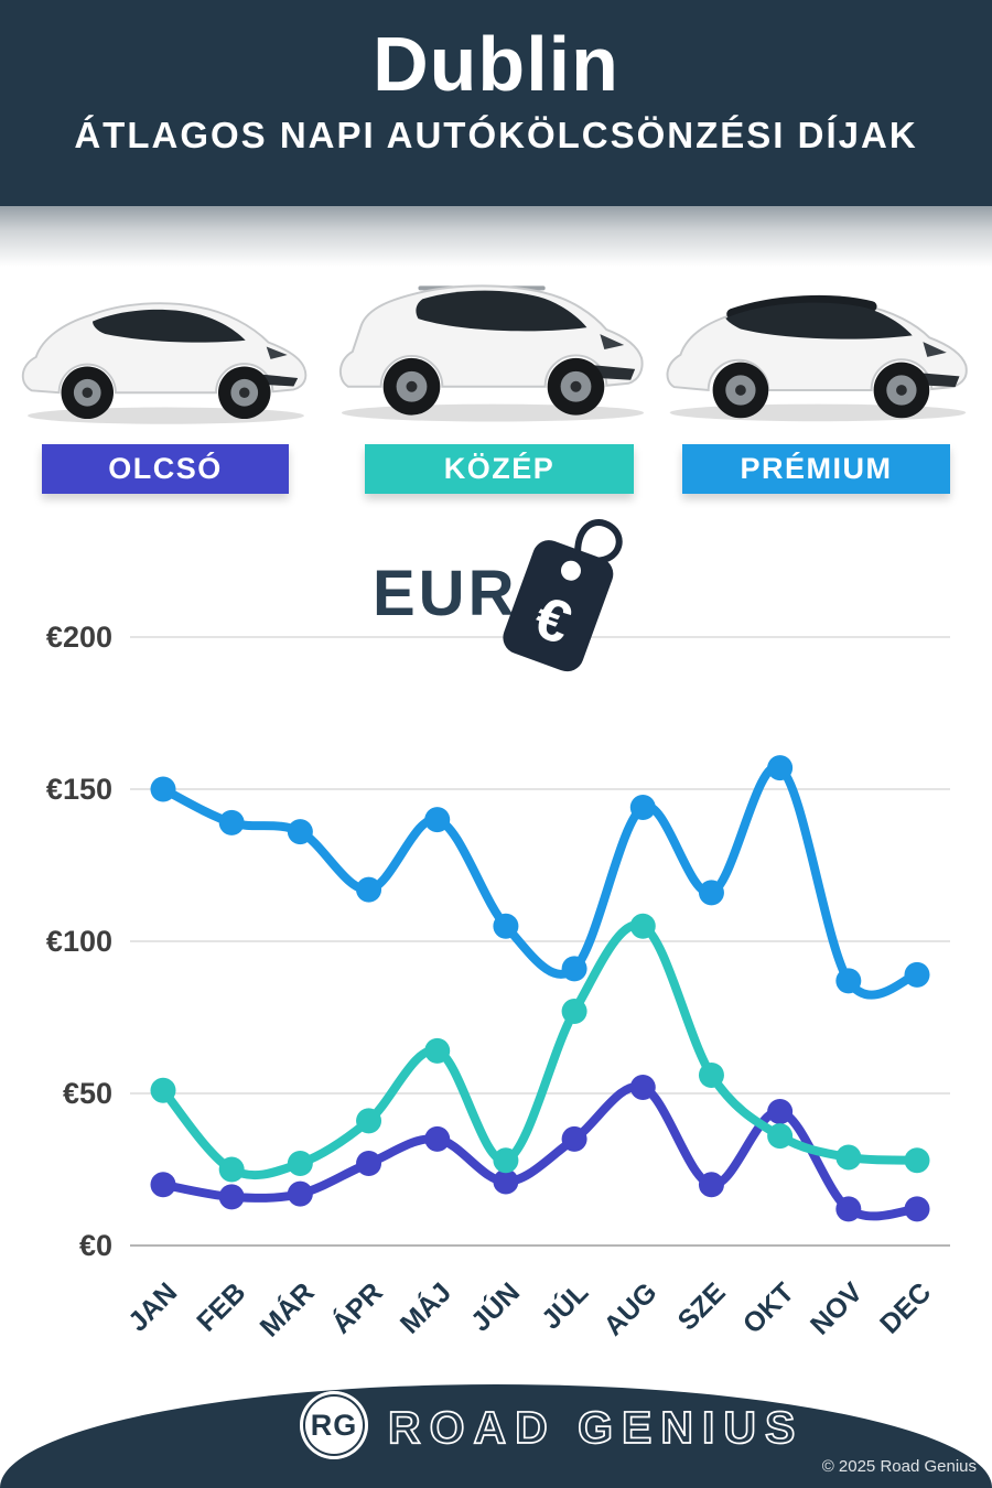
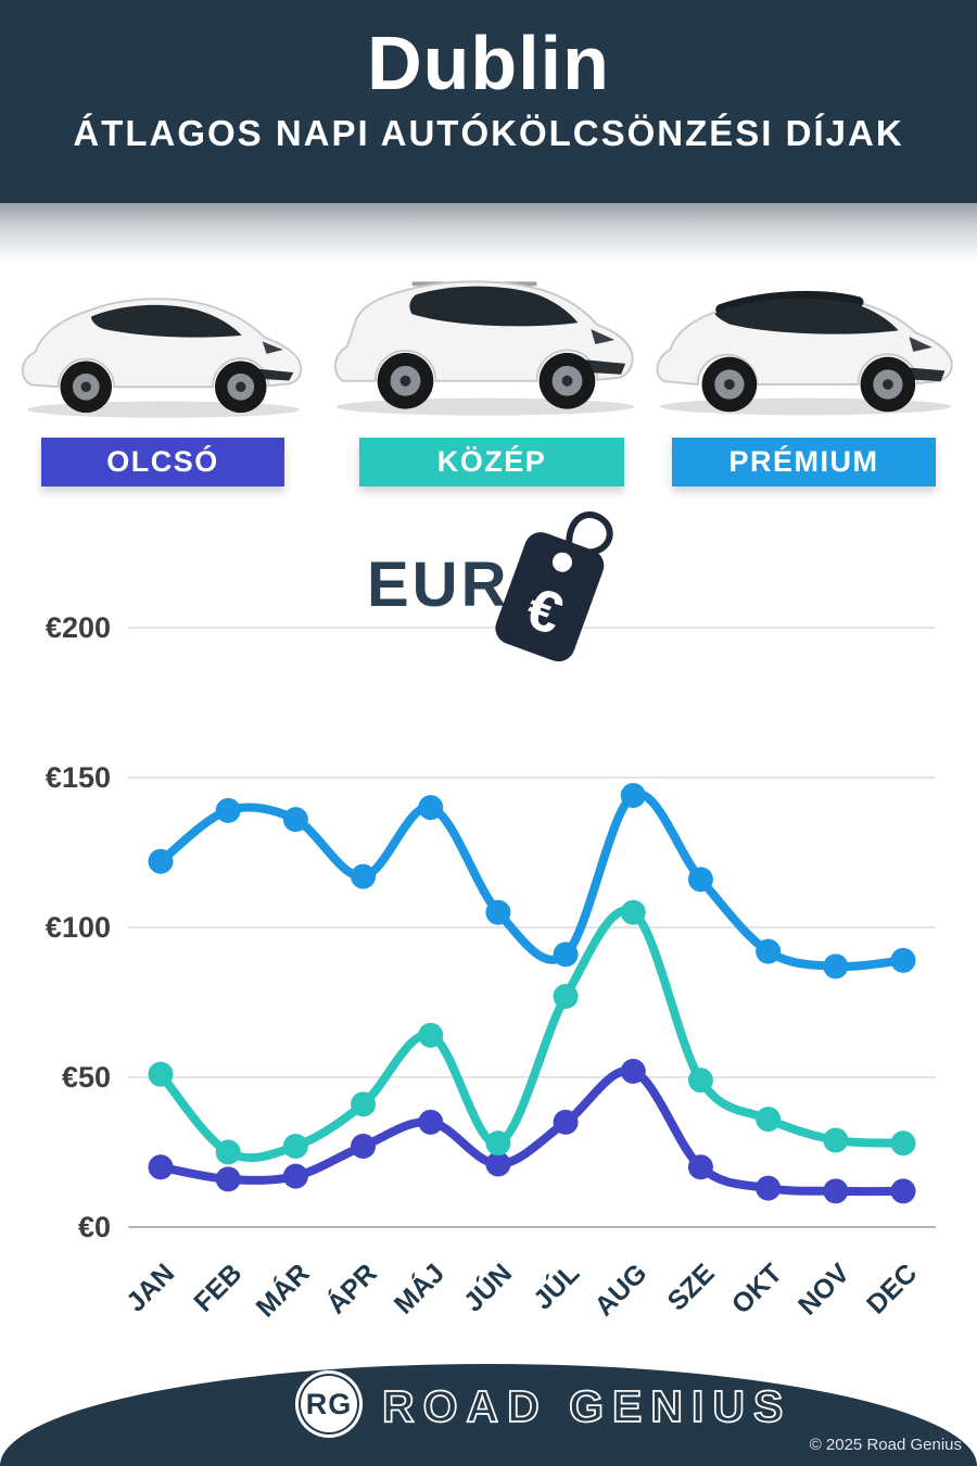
PRÉMIUM/JAN: €150 -> €122
KÖZÉP/SZE: €56 -> €49
PRÉMIUM/OKT: €157 -> €92
OLCSÓ/OKT: €44 -> €13
